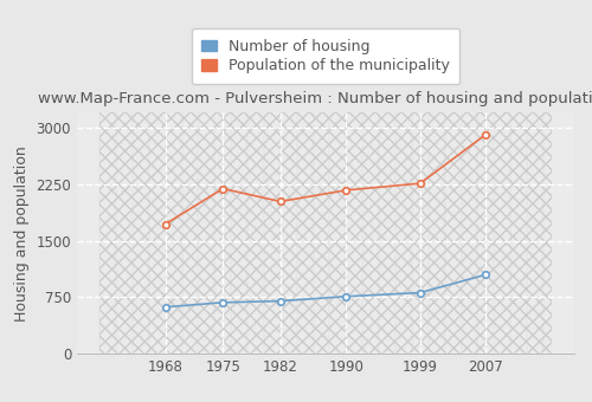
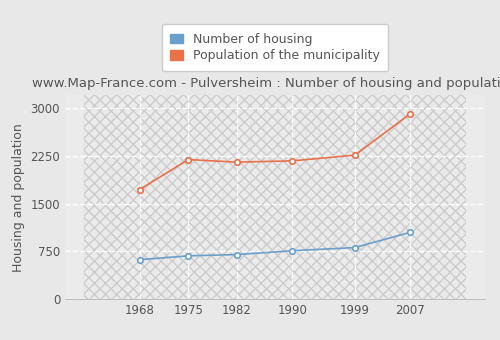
Population of the municipality/1982: 2020 -> 2150
